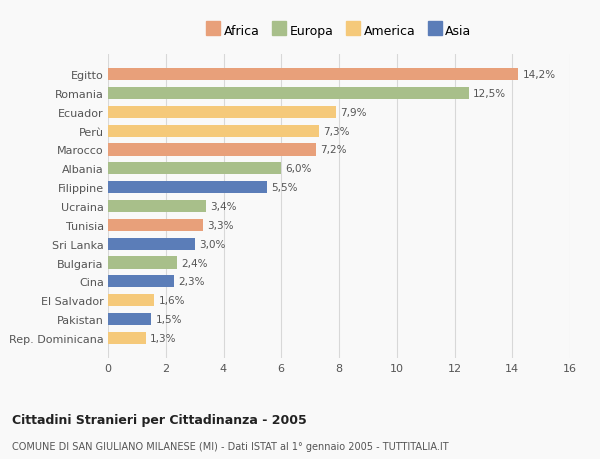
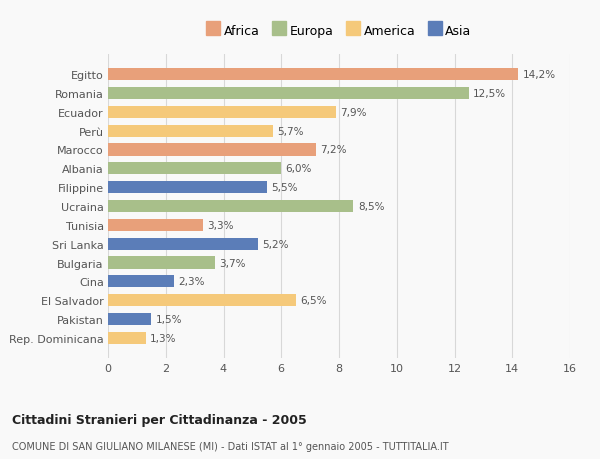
Perù: 7,3% -> 5,7%
Ucraina: 3,4% -> 8,5%
Sri Lanka: 3,0% -> 5,2%
Bulgaria: 2,4% -> 3,7%
El Salvador: 1,6% -> 6,5%
